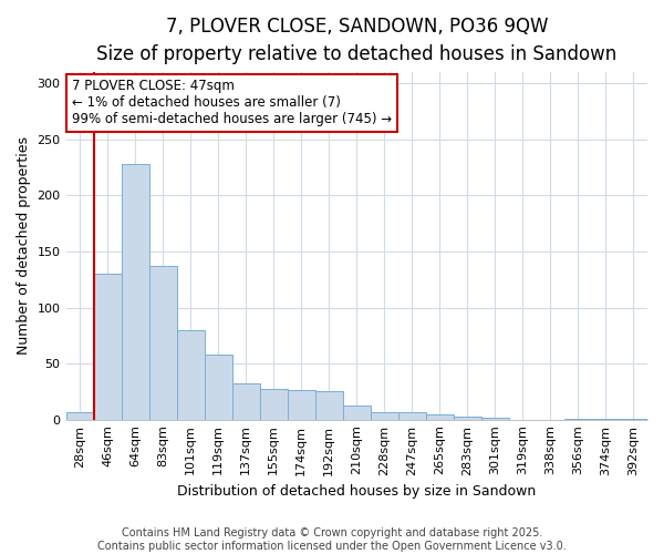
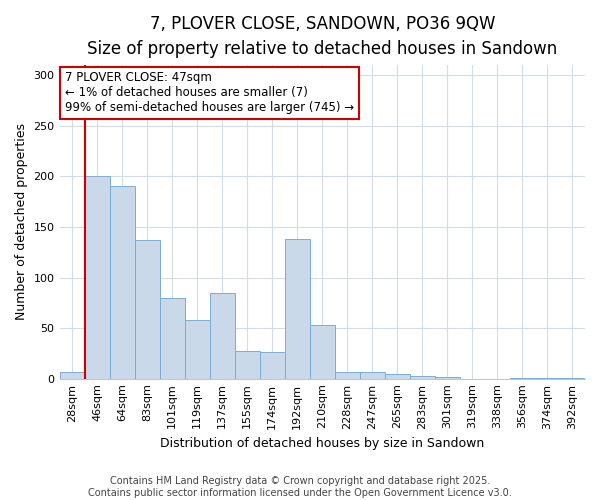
46sqm: 130 -> 200
64sqm: 228 -> 190
137sqm: 32 -> 85
192sqm: 25 -> 138
210sqm: 13 -> 53
